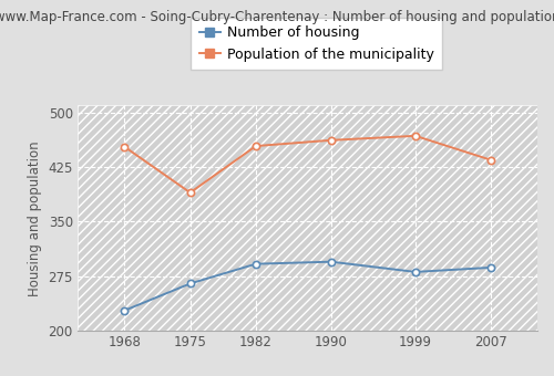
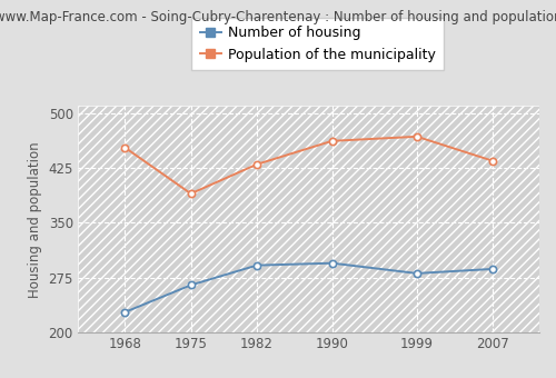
Population of the municipality/1982: 454 -> 430
